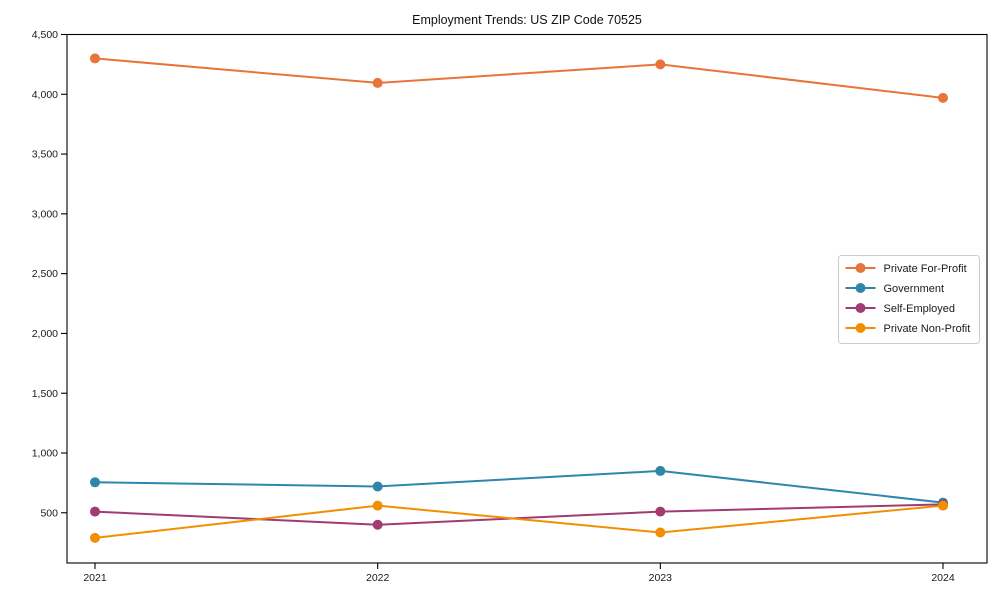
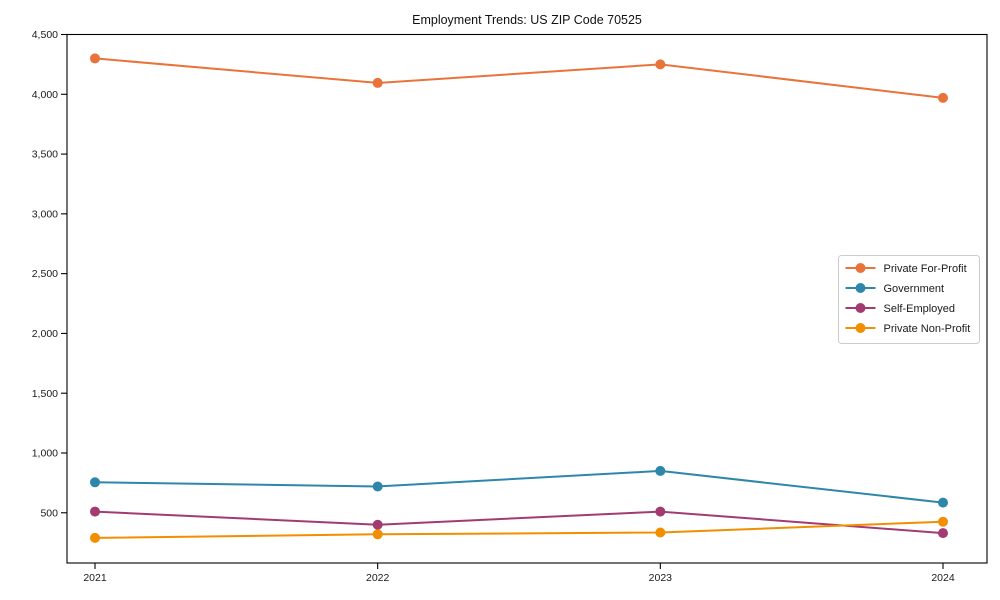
Private Non-Profit/2022: 560 -> 320
Self-Employed/2024: 570 -> 330
Private Non-Profit/2024: 560 -> 420
